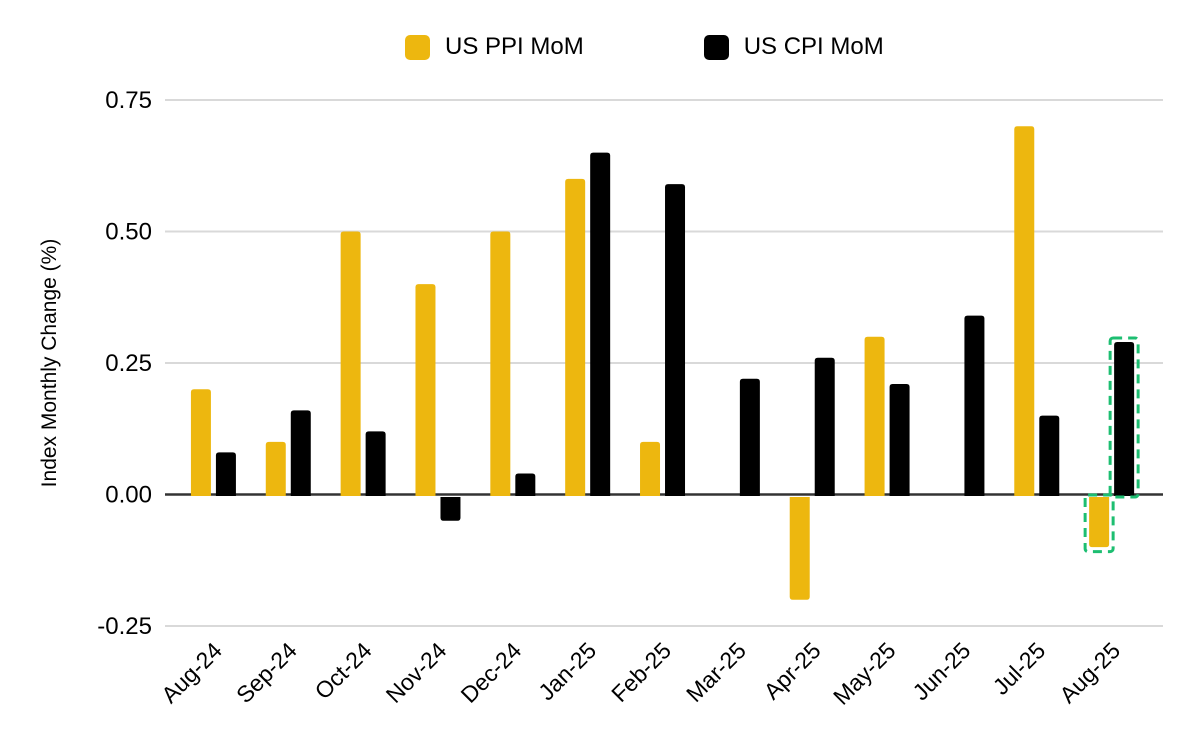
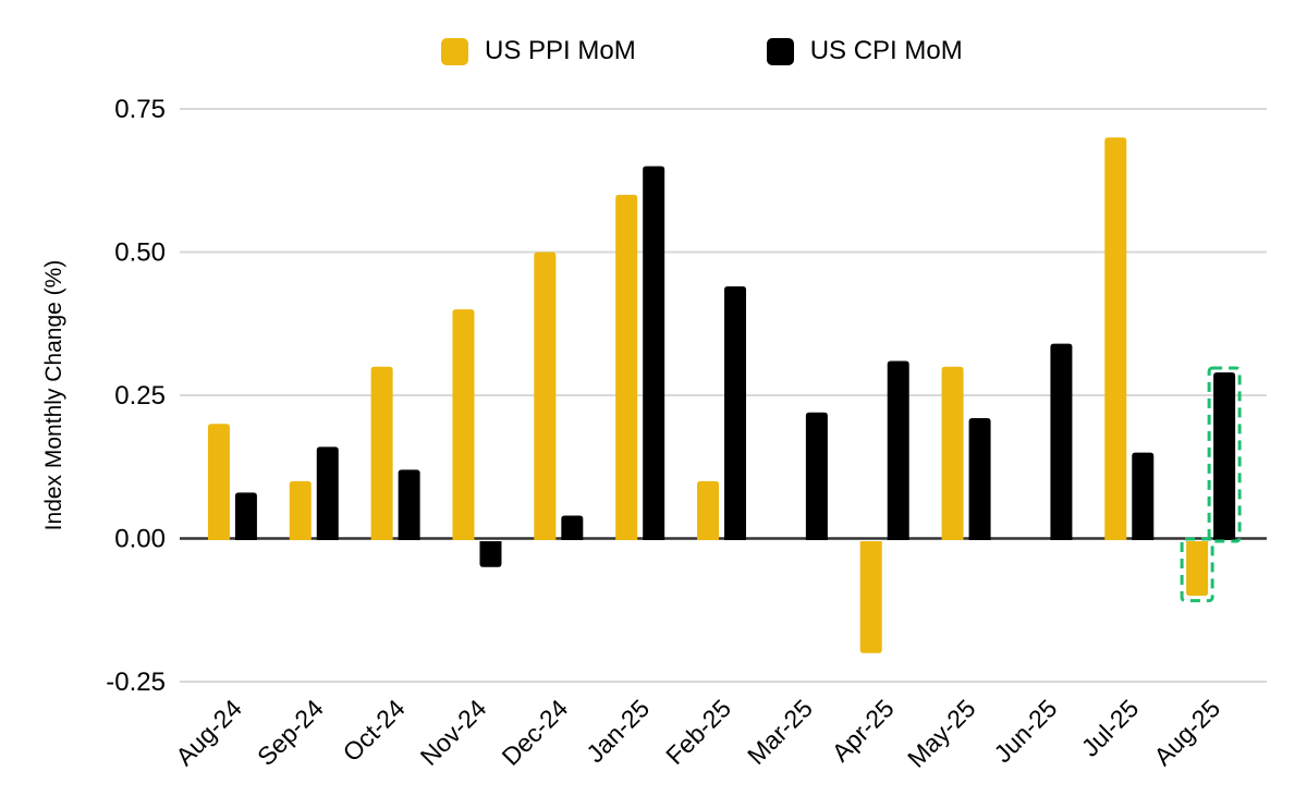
US PPI MoM/Oct-24: 0.5 -> 0.3
US CPI MoM/Feb-25: 0.59 -> 0.44
US CPI MoM/Apr-25: 0.26 -> 0.31
